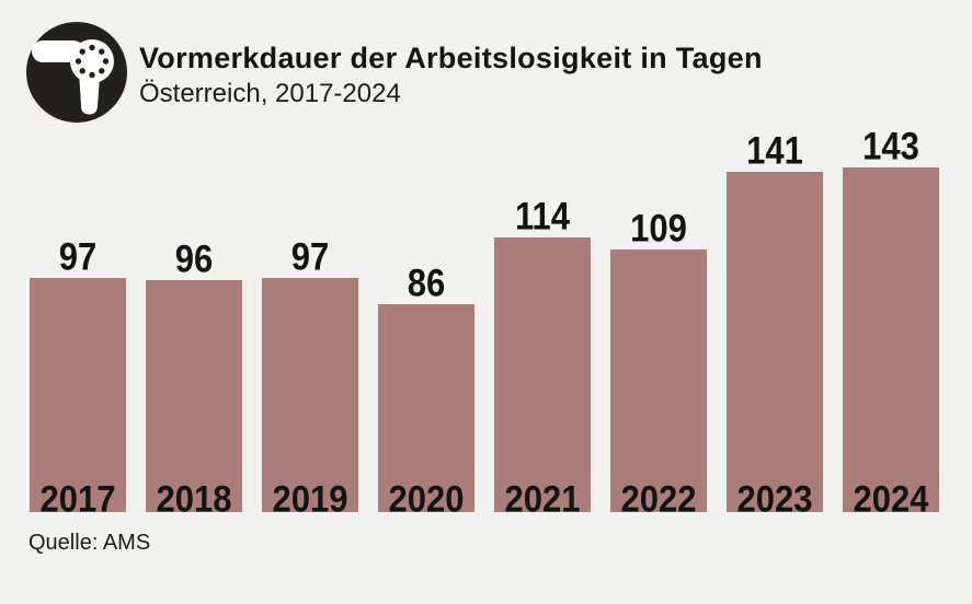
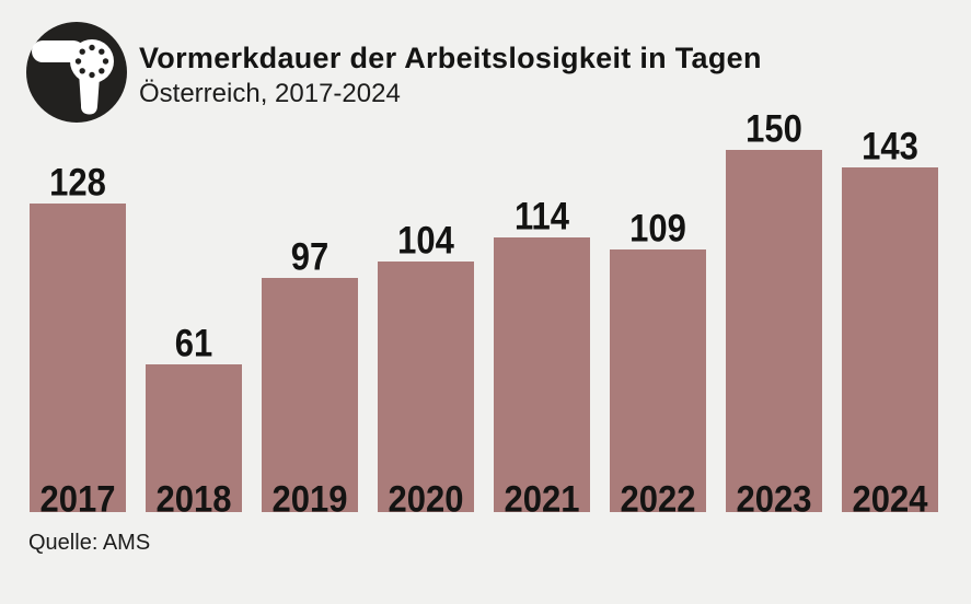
2017: 97 -> 128
2018: 96 -> 61
2020: 86 -> 104
2023: 141 -> 150
